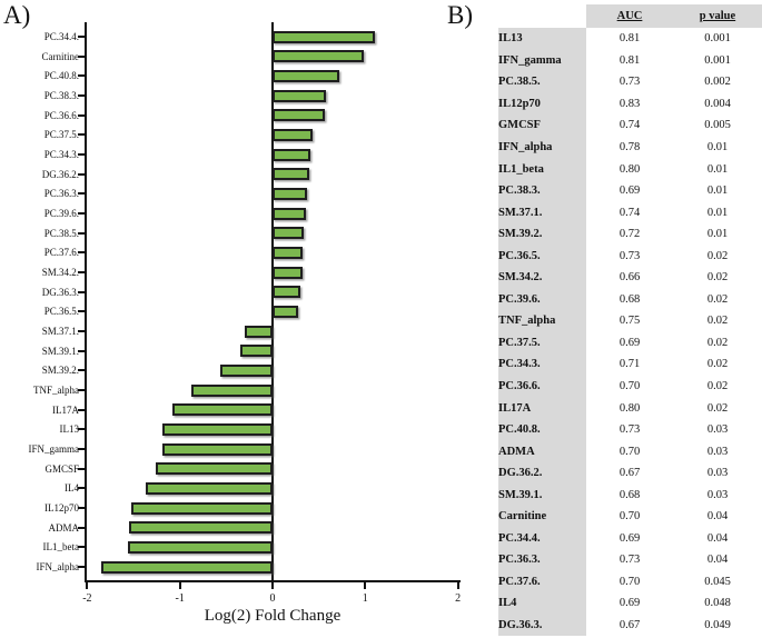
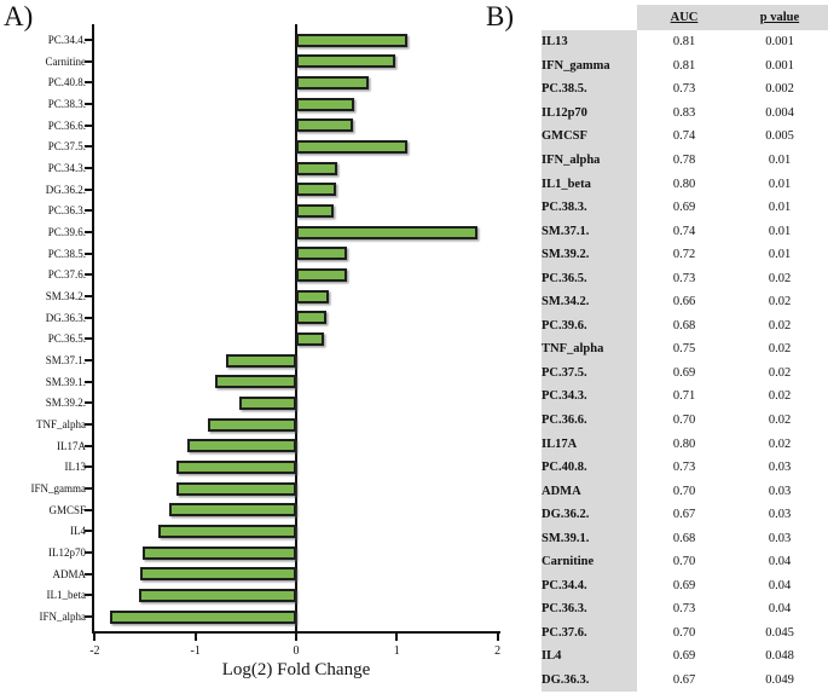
PC.37.5.: 0.4 -> 1.1
PC.39.6.: 0.4 -> 1.8
PC.38.5.: 0.3 -> 0.5
PC.37.6.: 0.3 -> 0.5
SM.37.1.: -0.3 -> -0.7
SM.39.1.: -0.3 -> -0.8
